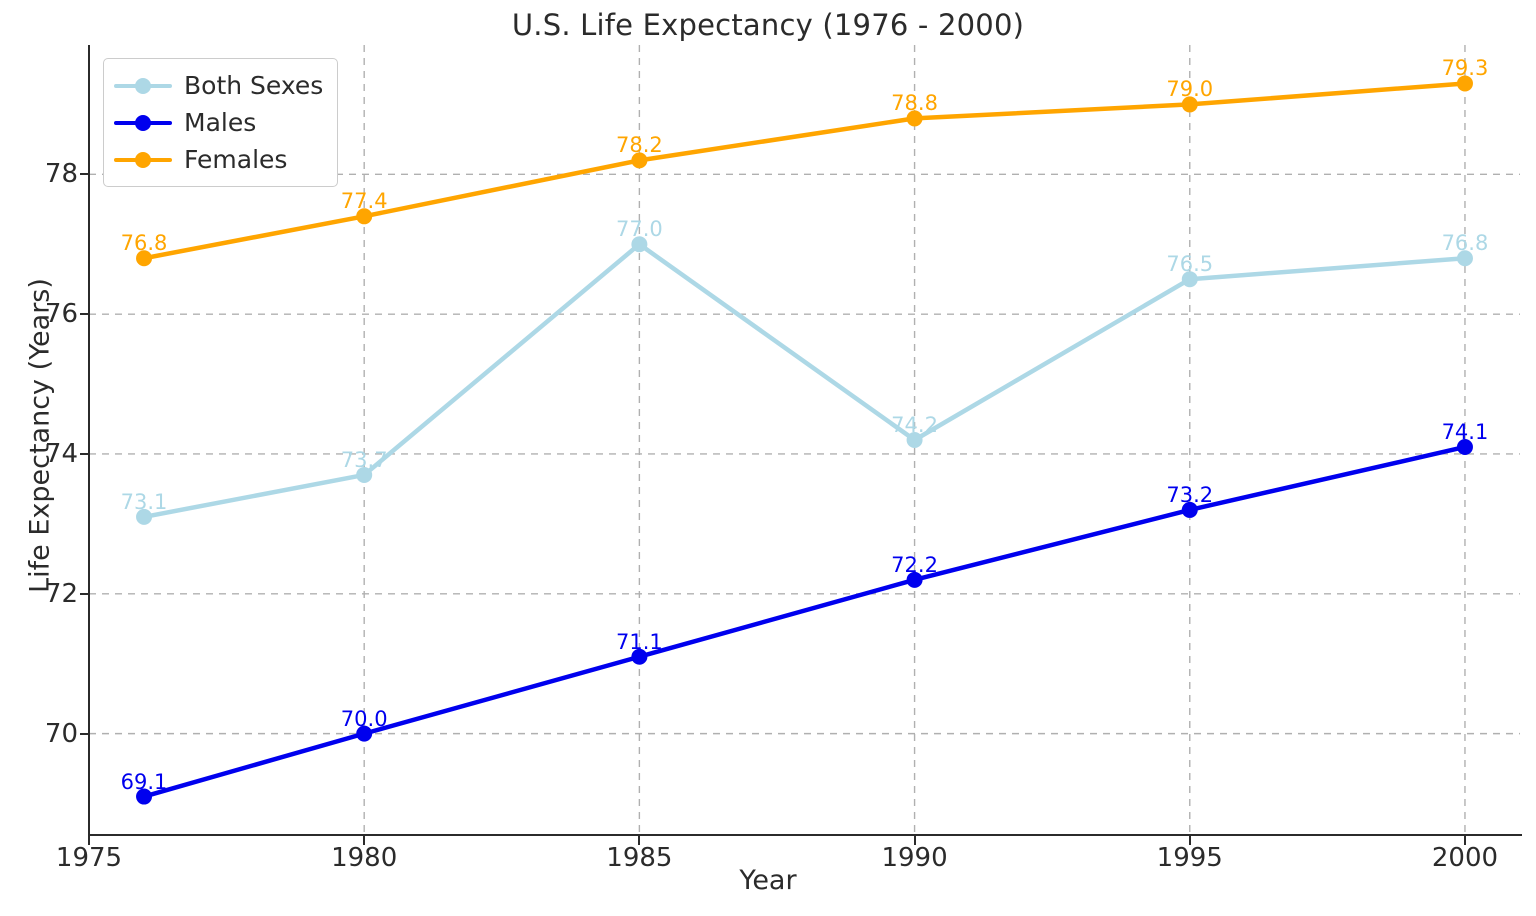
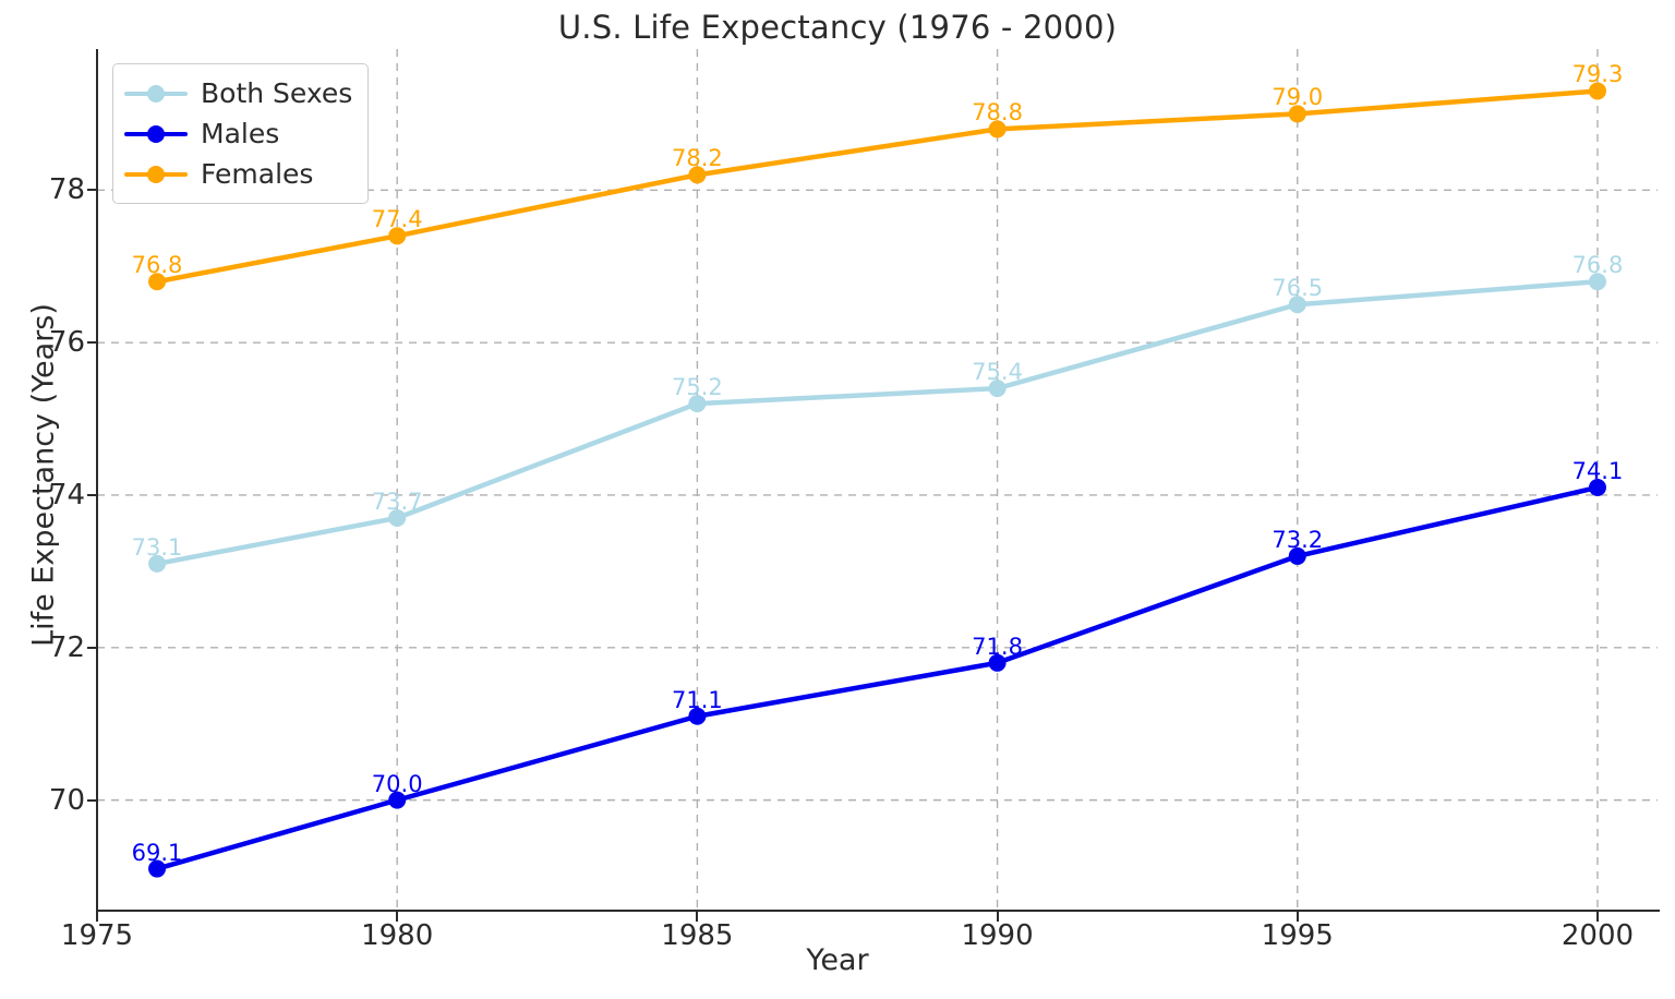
Both Sexes/1985: 77.0 -> 75.2
Both Sexes/1990: 74.2 -> 75.4
Males/1990: 72.2 -> 71.8
